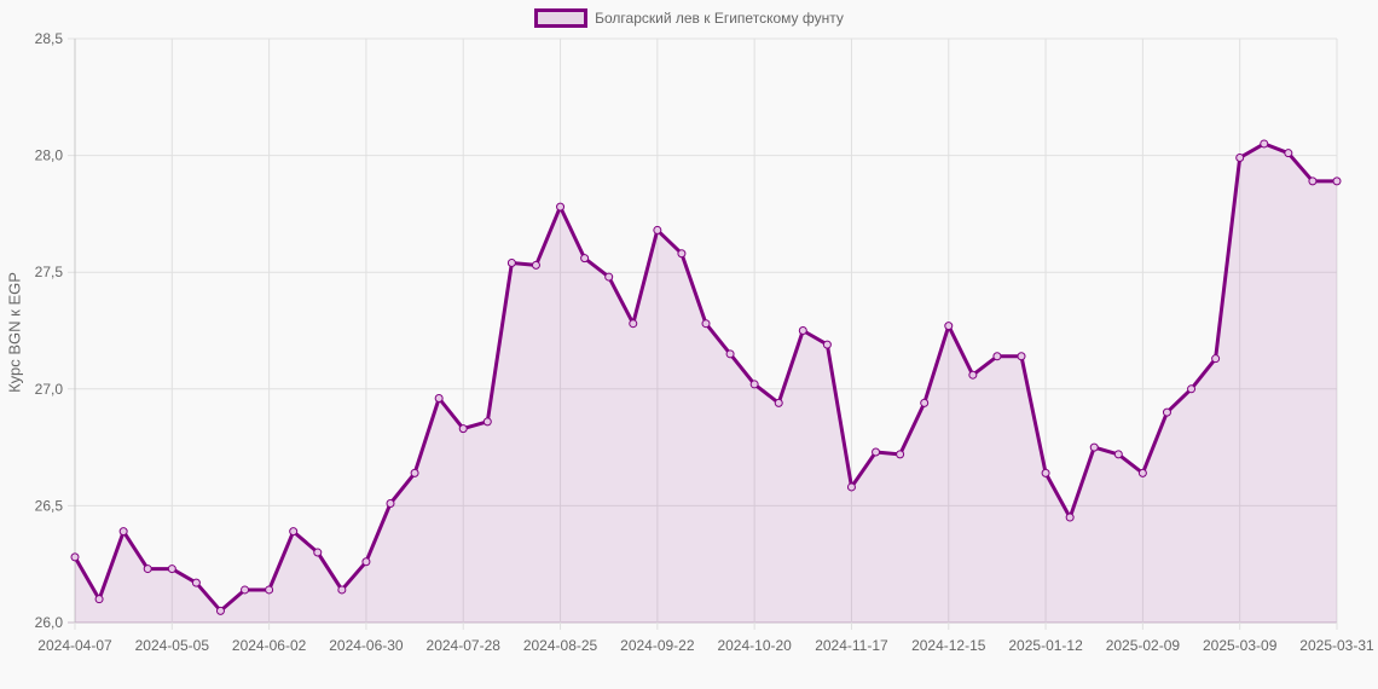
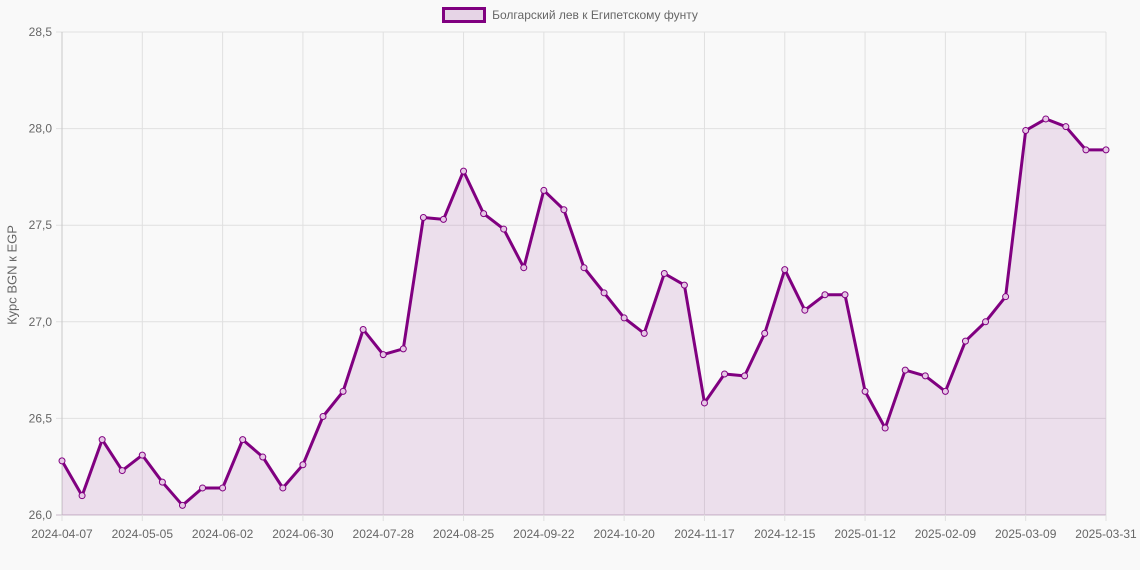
2024-05-05: 26,23 -> 26,31
